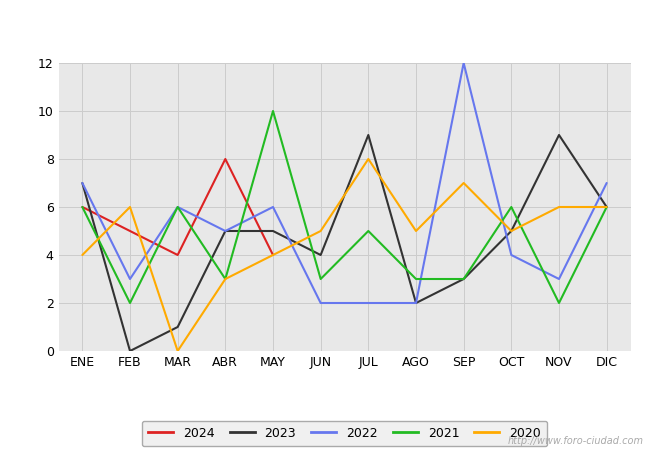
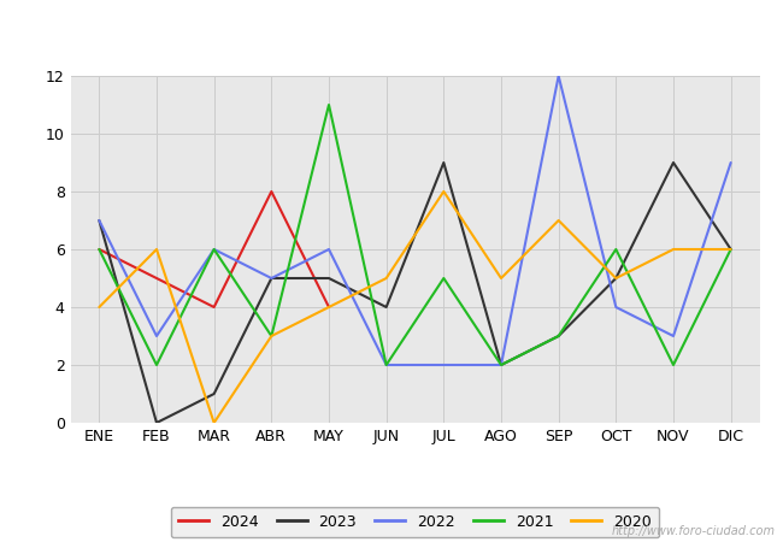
2021/MAY: 10 -> 11
2021/JUN: 3 -> 2
2021/AGO: 3 -> 2
2022/DIC: 7 -> 9
